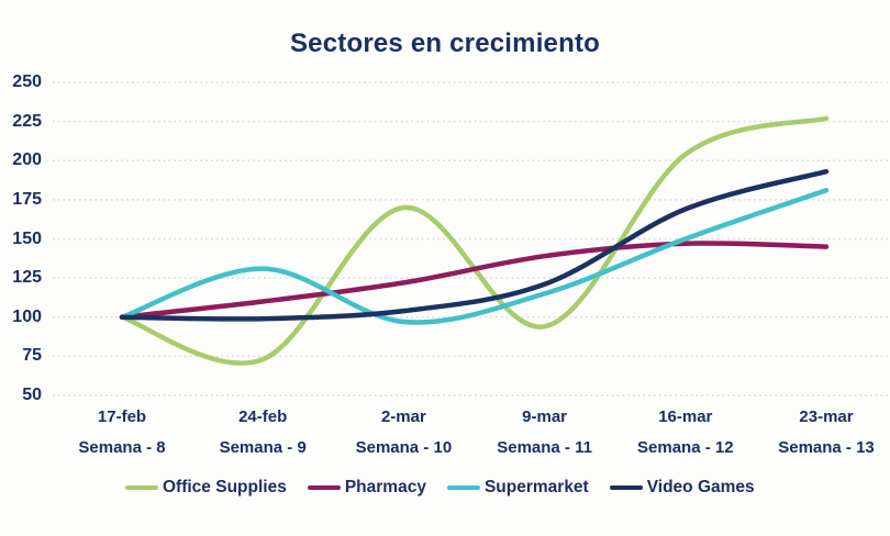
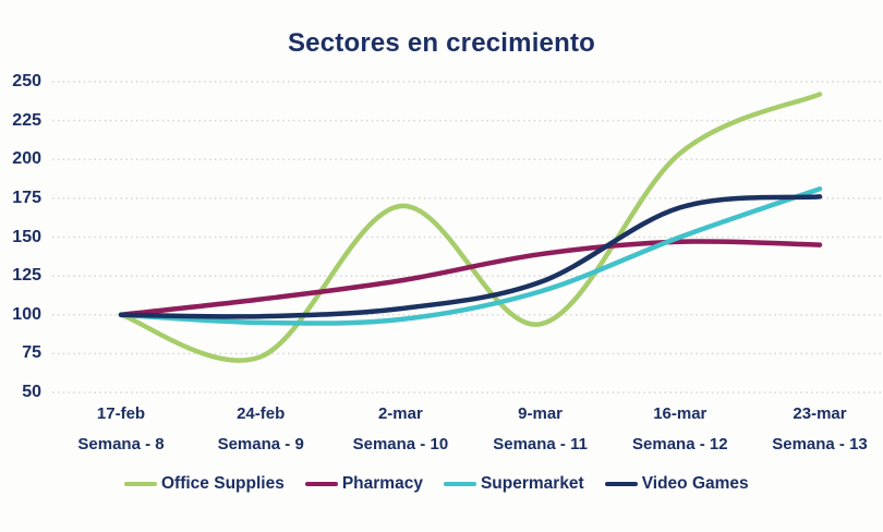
Supermarket/24-feb: 131 -> 95
Office Supplies/23-mar: 227 -> 242
Video Games/23-mar: 193 -> 176
